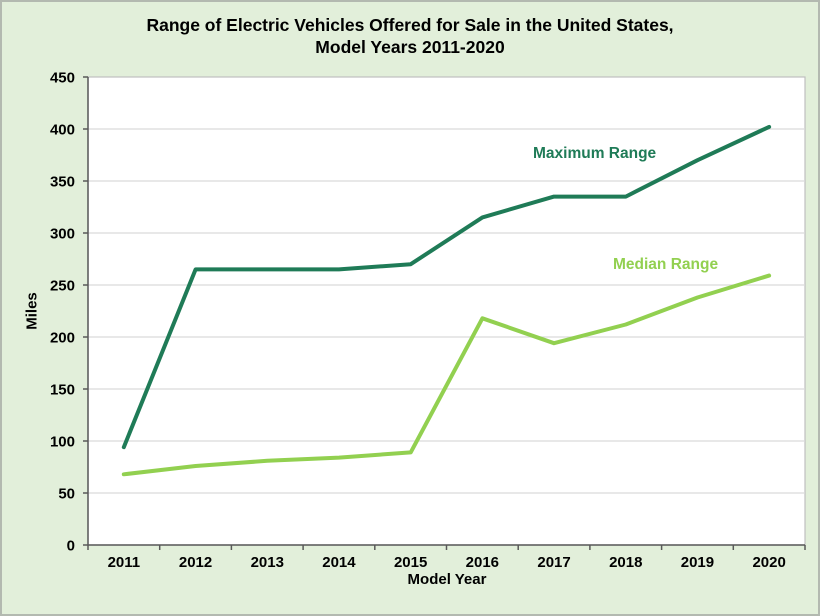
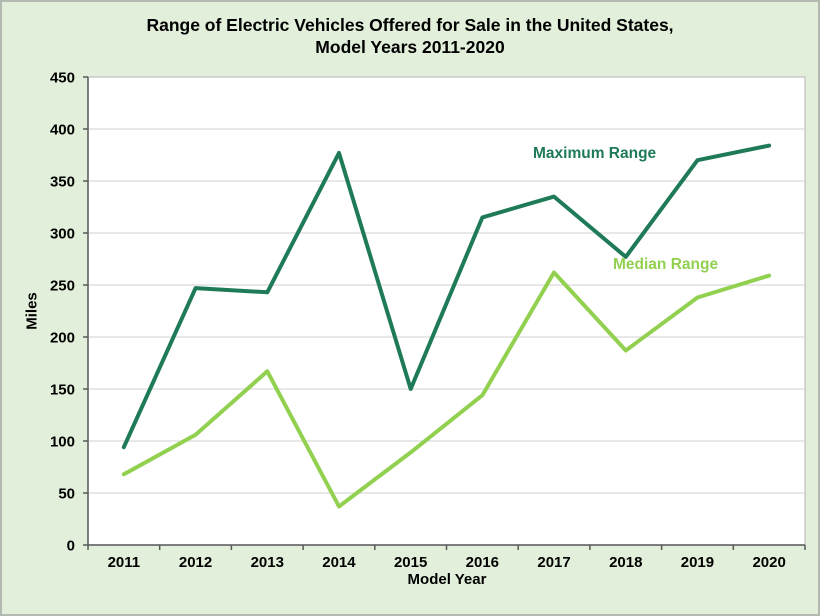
Maximum Range/2012: 265 -> 247
Median Range/2012: 76 -> 106
Maximum Range/2013: 265 -> 243
Median Range/2013: 81 -> 167
Maximum Range/2014: 265 -> 377
Median Range/2014: 84 -> 37
Maximum Range/2015: 270 -> 150
Median Range/2016: 218 -> 144
Median Range/2017: 194 -> 262
Maximum Range/2018: 335 -> 277
Median Range/2018: 212 -> 187
Maximum Range/2020: 402 -> 384
